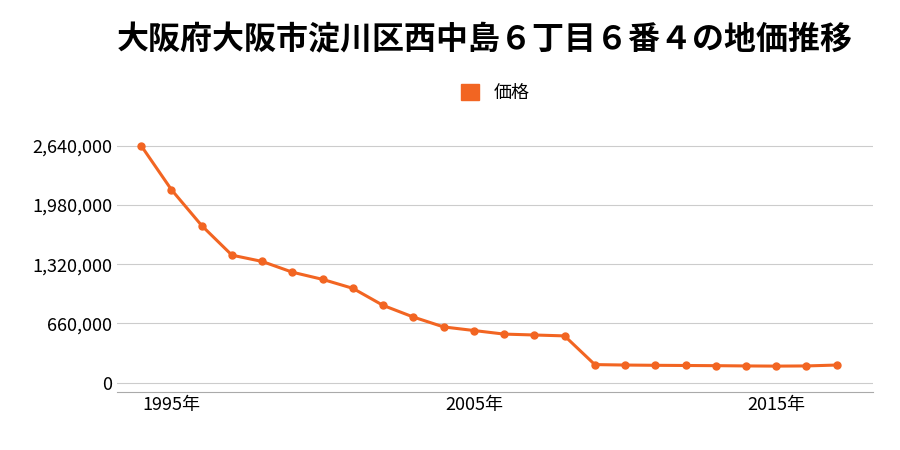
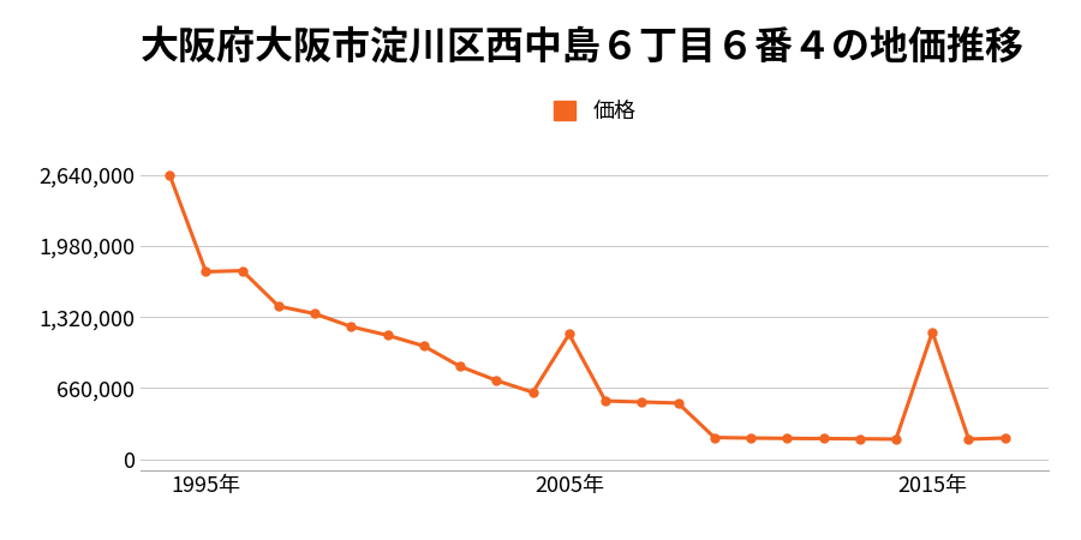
1995年: 2,150,000 -> 1,740,000
2005年: 580,000 -> 1,160,000
2015年: 180,000 -> 1,180,000
